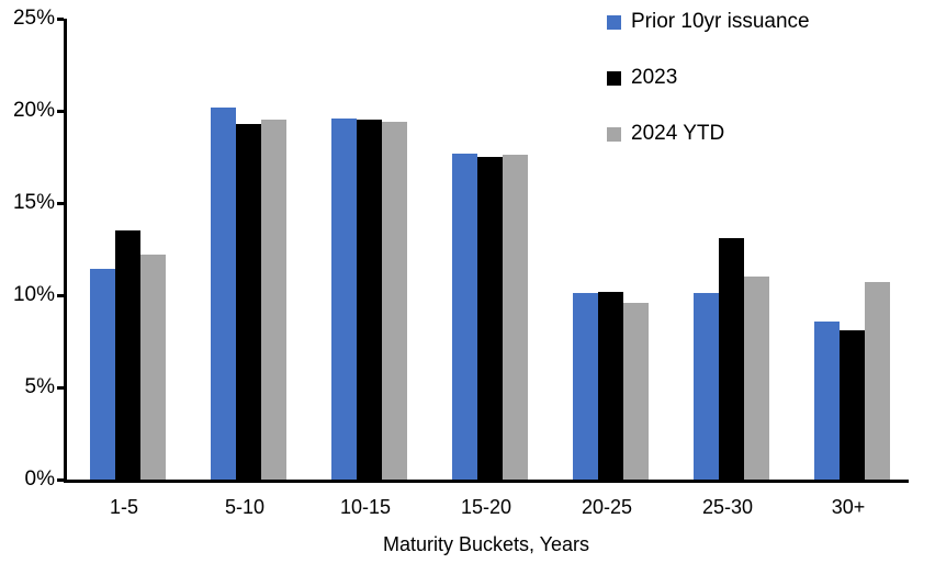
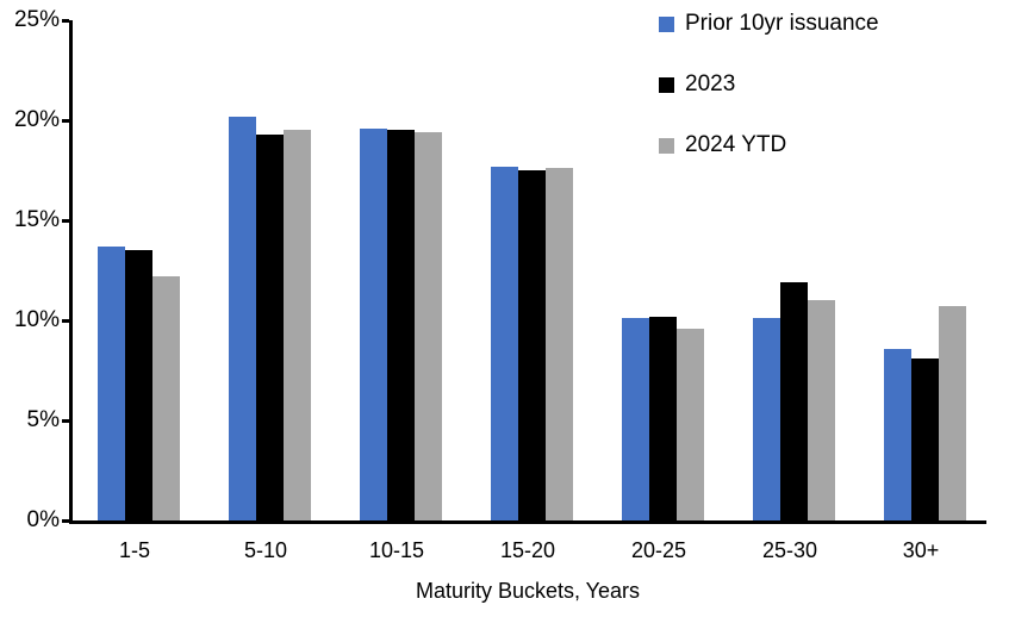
Prior 10yr issuance/1-5: 11.4% -> 13.7%
2023/25-30: 13.1% -> 11.9%
